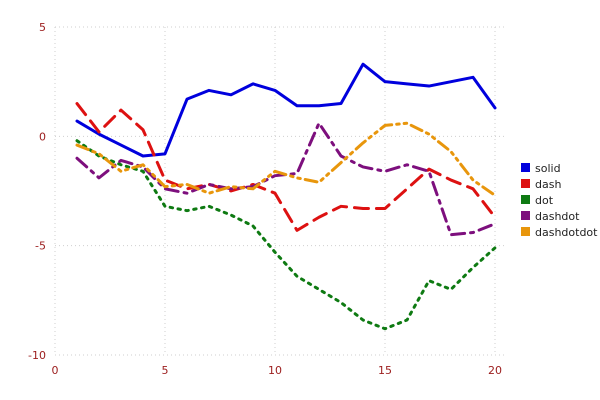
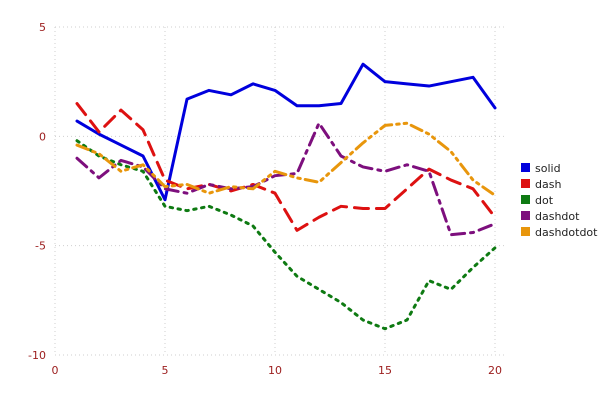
solid/5: -0.8 -> -2.9
